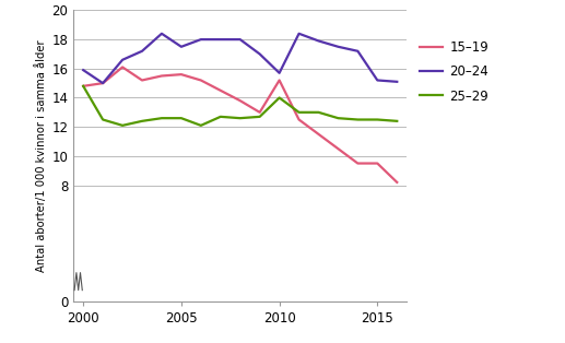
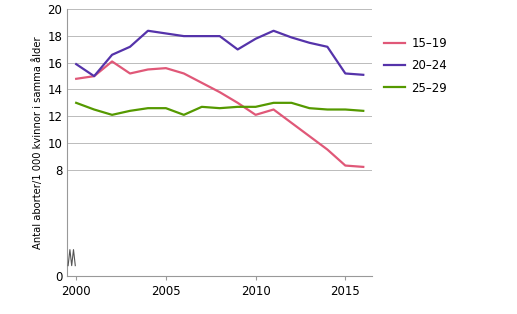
25–29/2000: 14.8 -> 13.0
20–24/2005: 17.5 -> 18.2
15–19/2010: 15.2 -> 12.1
20–24/2010: 15.7 -> 17.8
25–29/2010: 14.0 -> 12.7
15–19/2015: 9.5 -> 8.3
